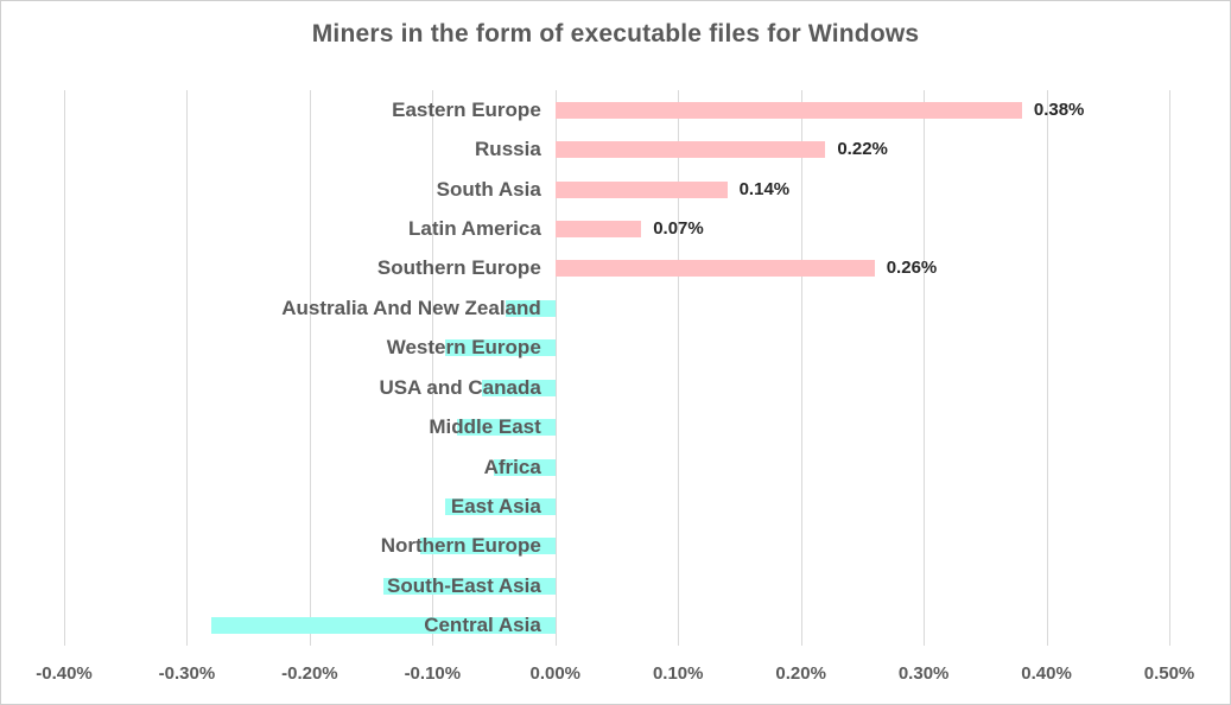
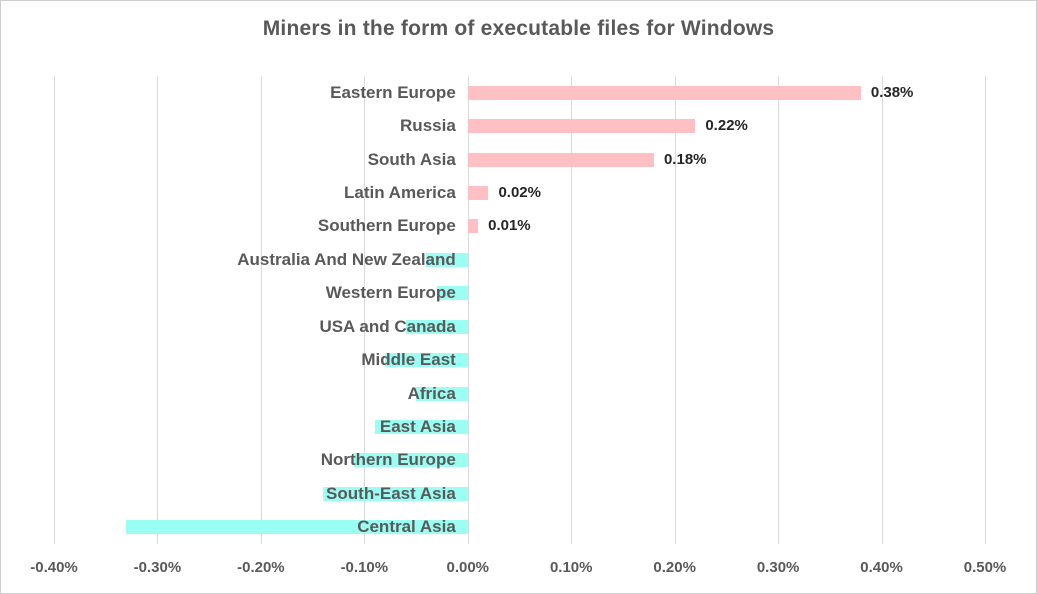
South Asia: 0.14% -> 0.18%
Latin America: 0.07% -> 0.02%
Southern Europe: 0.26% -> 0.01%
Western Europe: -0.09% -> -0.03%
Central Asia: -0.28% -> -0.33%
